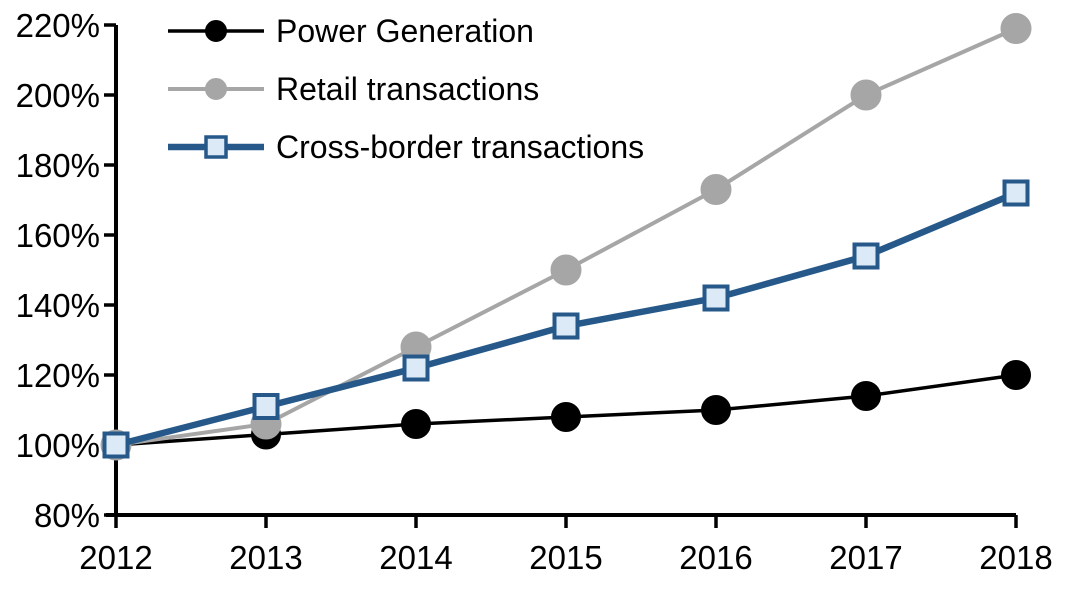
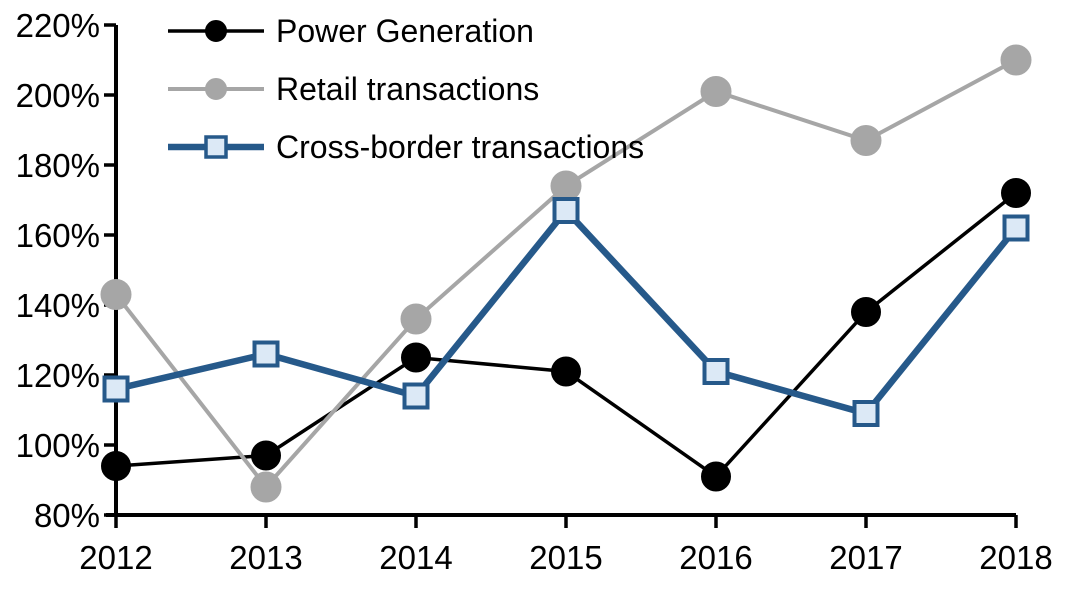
Power Generation/2012: 100% -> 94%
Retail transactions/2012: 100% -> 143%
Cross-border transactions/2012: 100% -> 116%
Power Generation/2013: 103% -> 97%
Retail transactions/2013: 106% -> 88%
Cross-border transactions/2013: 111% -> 126%
Power Generation/2014: 106% -> 125%
Retail transactions/2014: 128% -> 136%
Cross-border transactions/2014: 122% -> 114%
Power Generation/2015: 108% -> 121%
Retail transactions/2015: 150% -> 174%
Cross-border transactions/2015: 134% -> 167%
Power Generation/2016: 110% -> 91%
Retail transactions/2016: 173% -> 201%
Cross-border transactions/2016: 142% -> 121%
Power Generation/2017: 114% -> 138%
Retail transactions/2017: 200% -> 187%
Cross-border transactions/2017: 154% -> 109%
Power Generation/2018: 120% -> 172%
Retail transactions/2018: 219% -> 210%
Cross-border transactions/2018: 172% -> 162%
